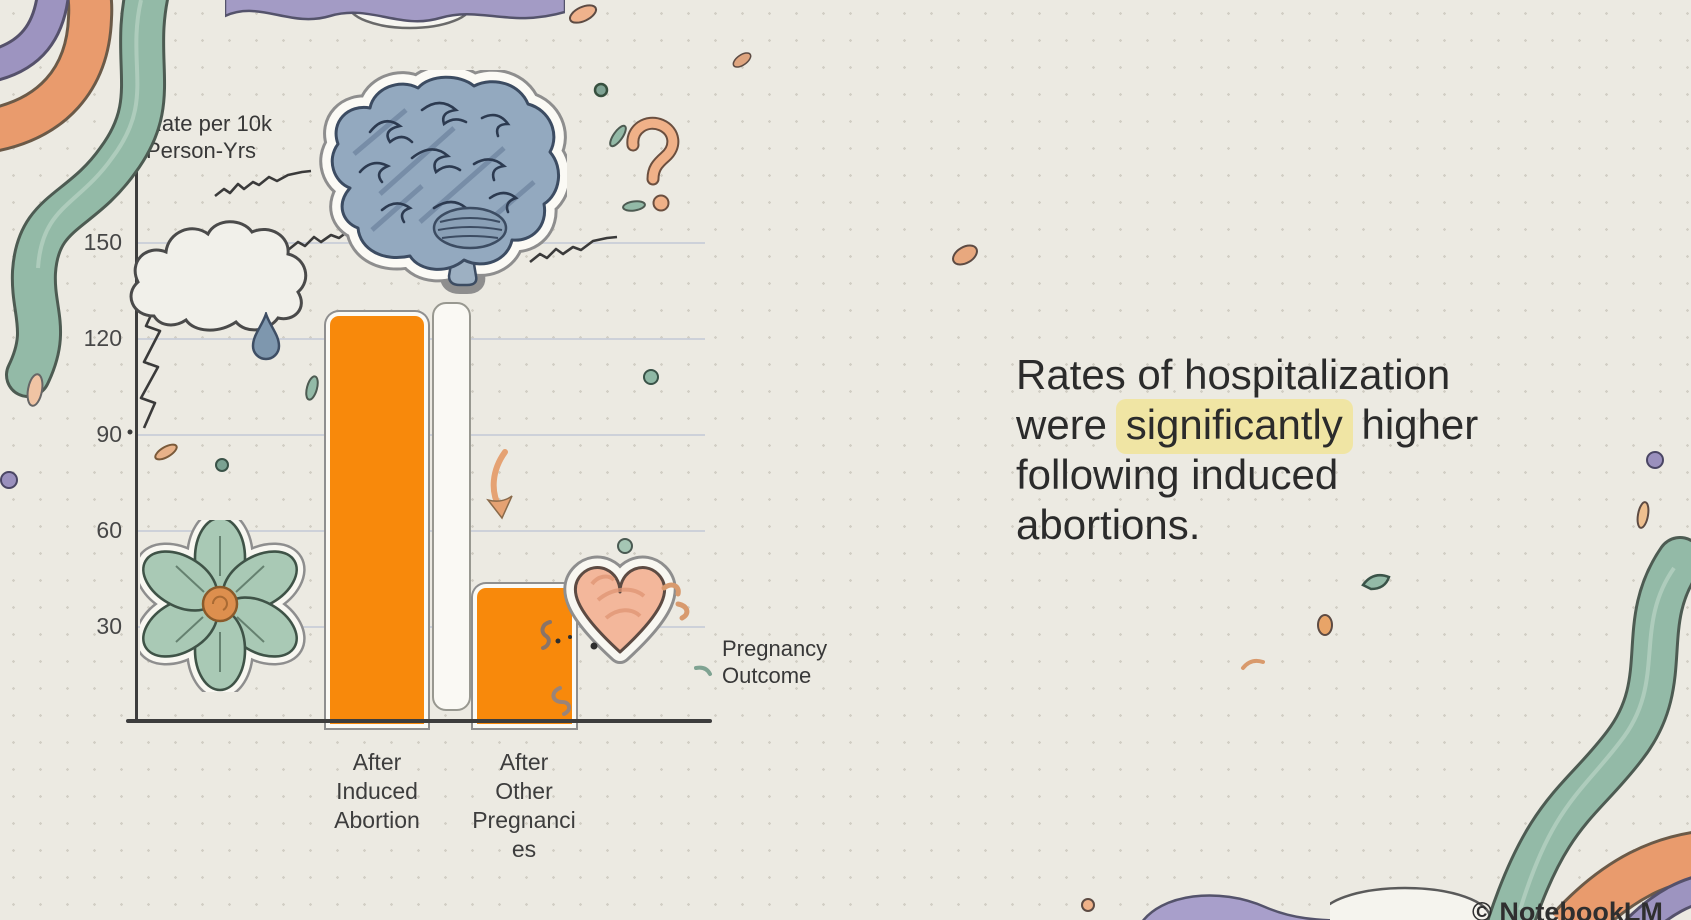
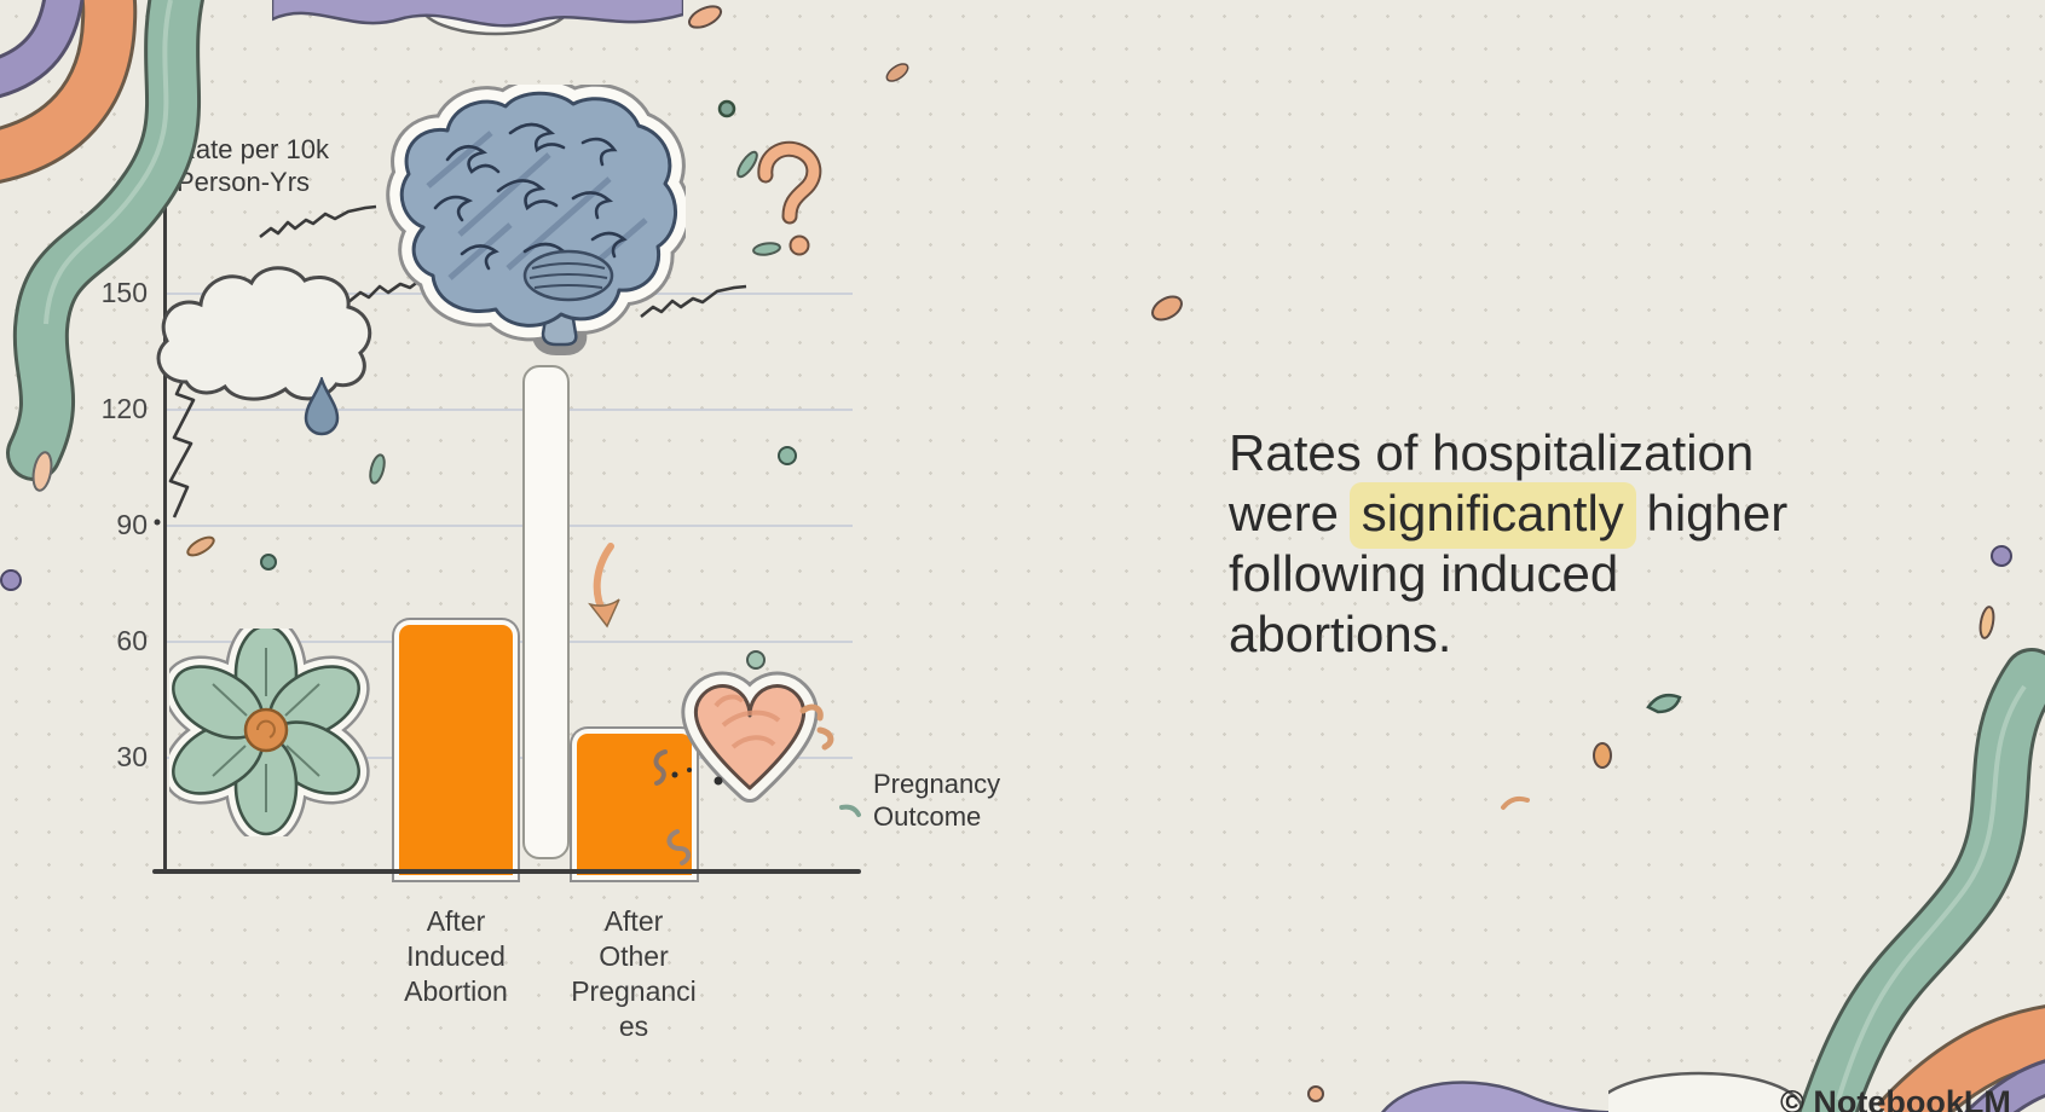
After Induced Abortion: 127 -> 64
After Other Pregnancies: 42 -> 36
